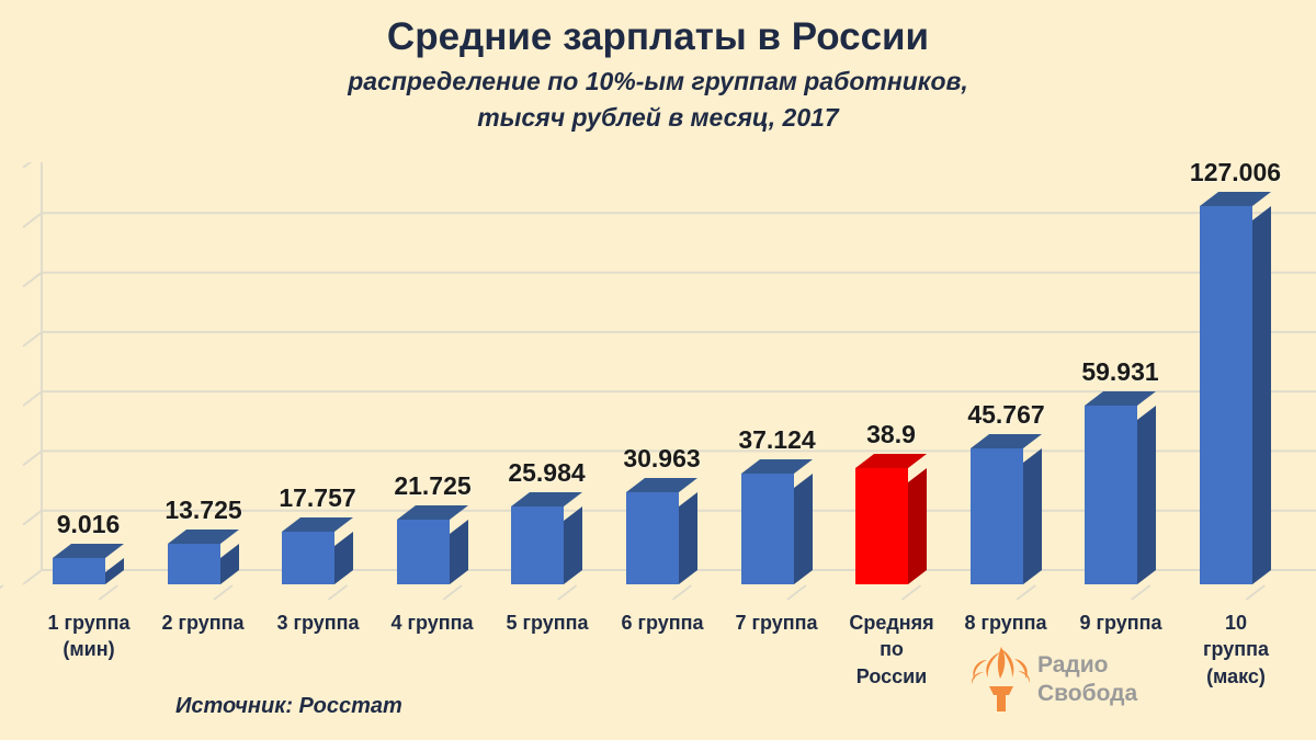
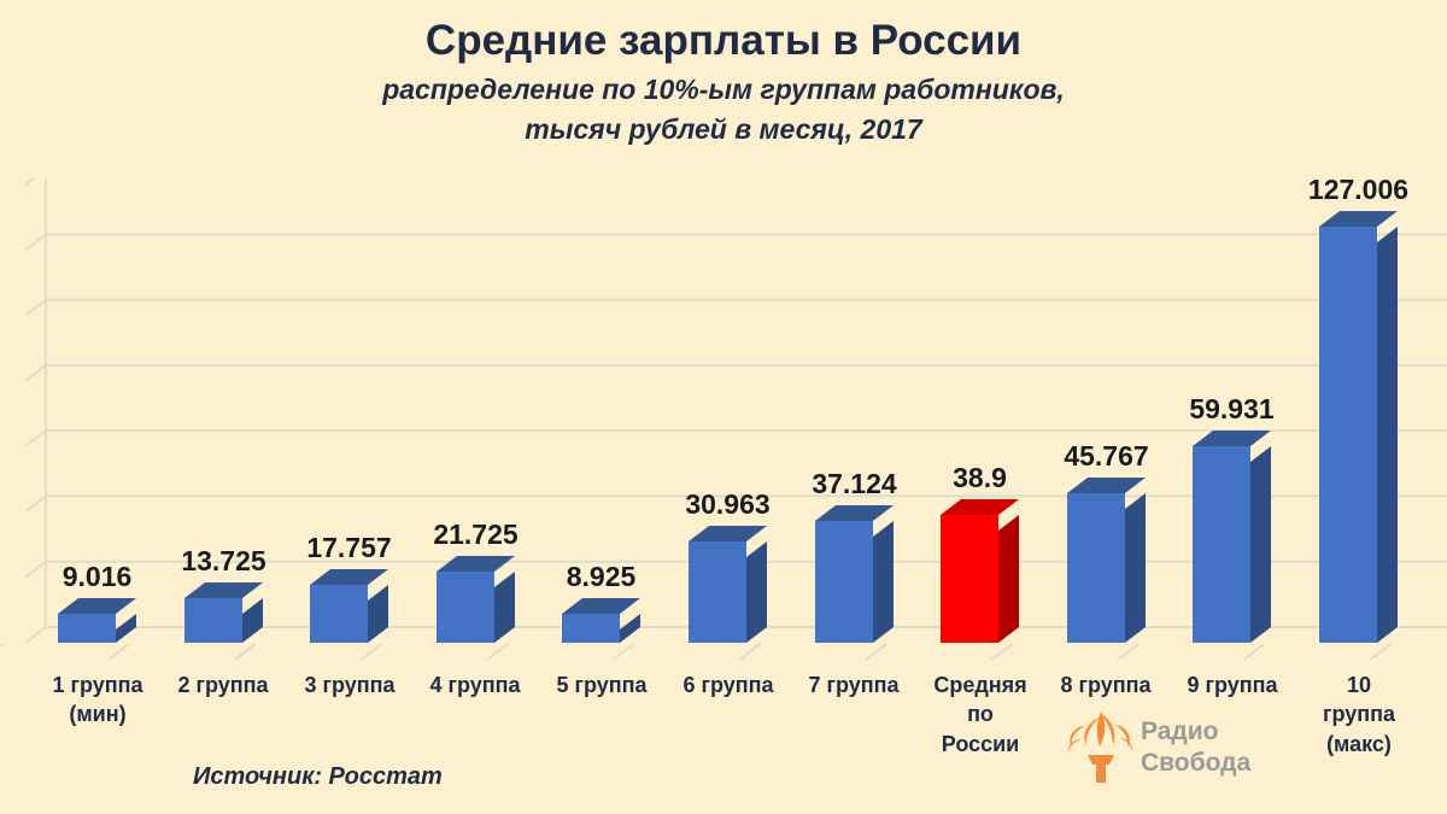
5 группа: 25.984 -> 8.925
